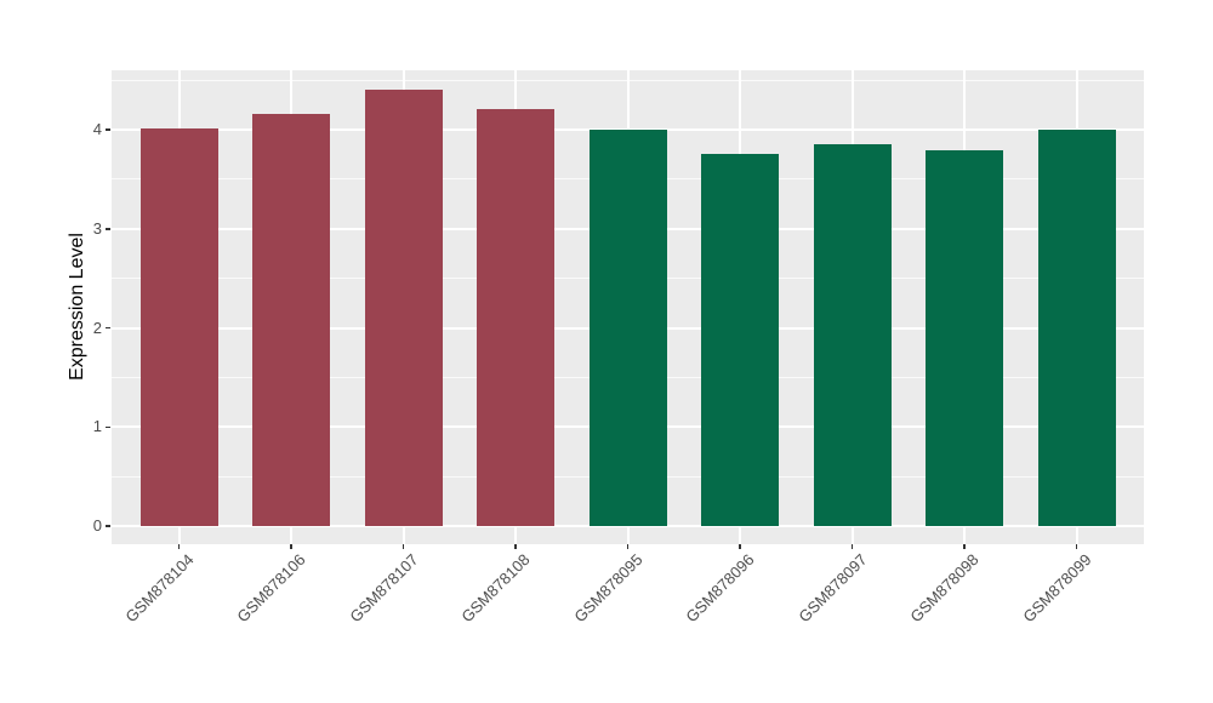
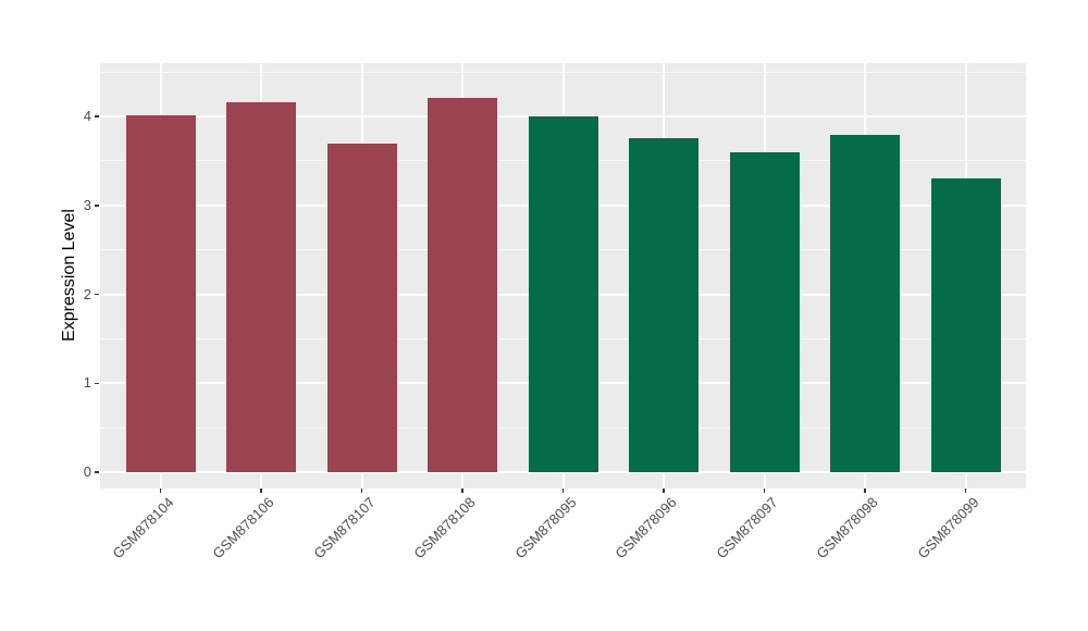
GSM878107: 4.4 -> 3.7
GSM878097: 3.9 -> 3.6
GSM878099: 4.0 -> 3.3
